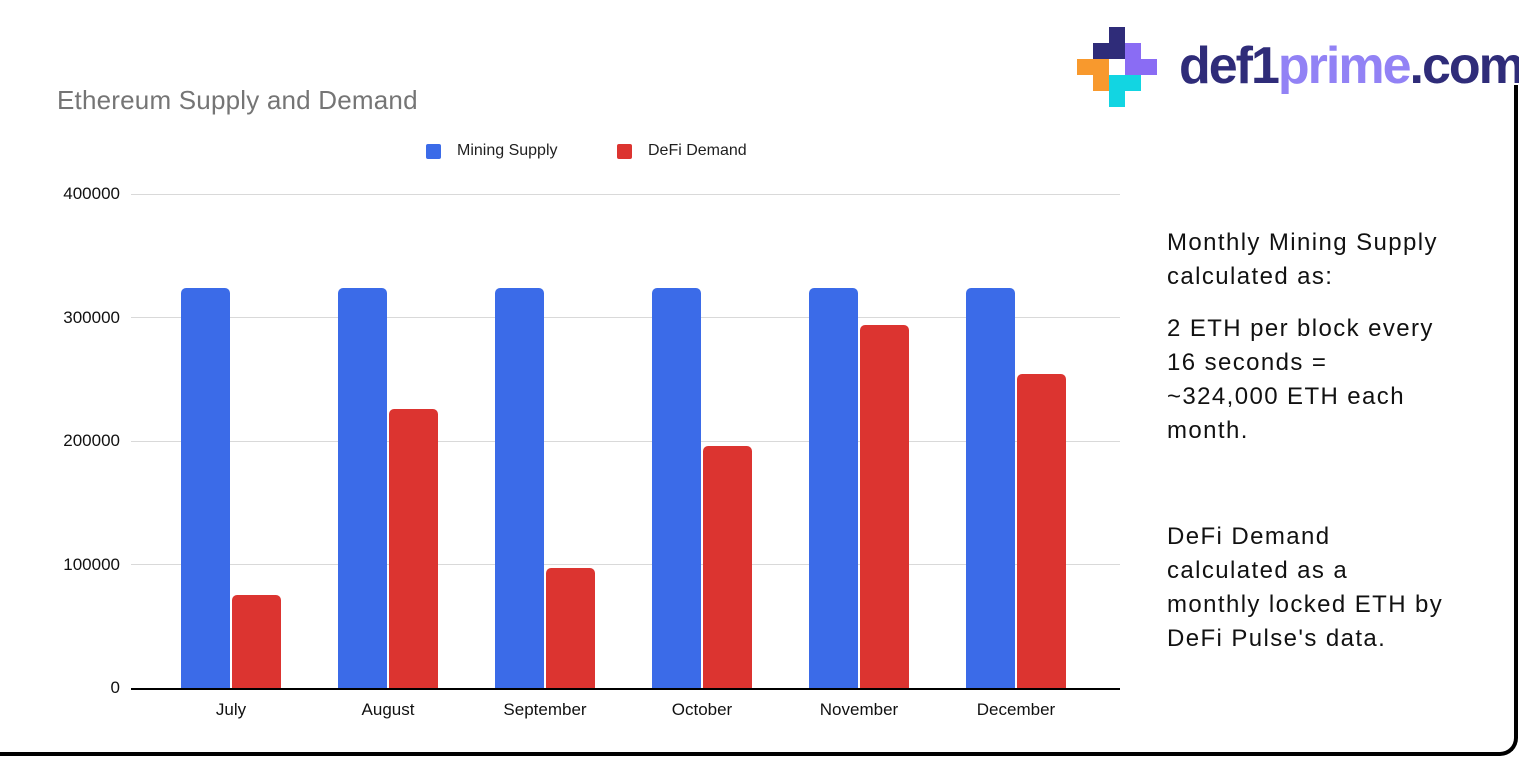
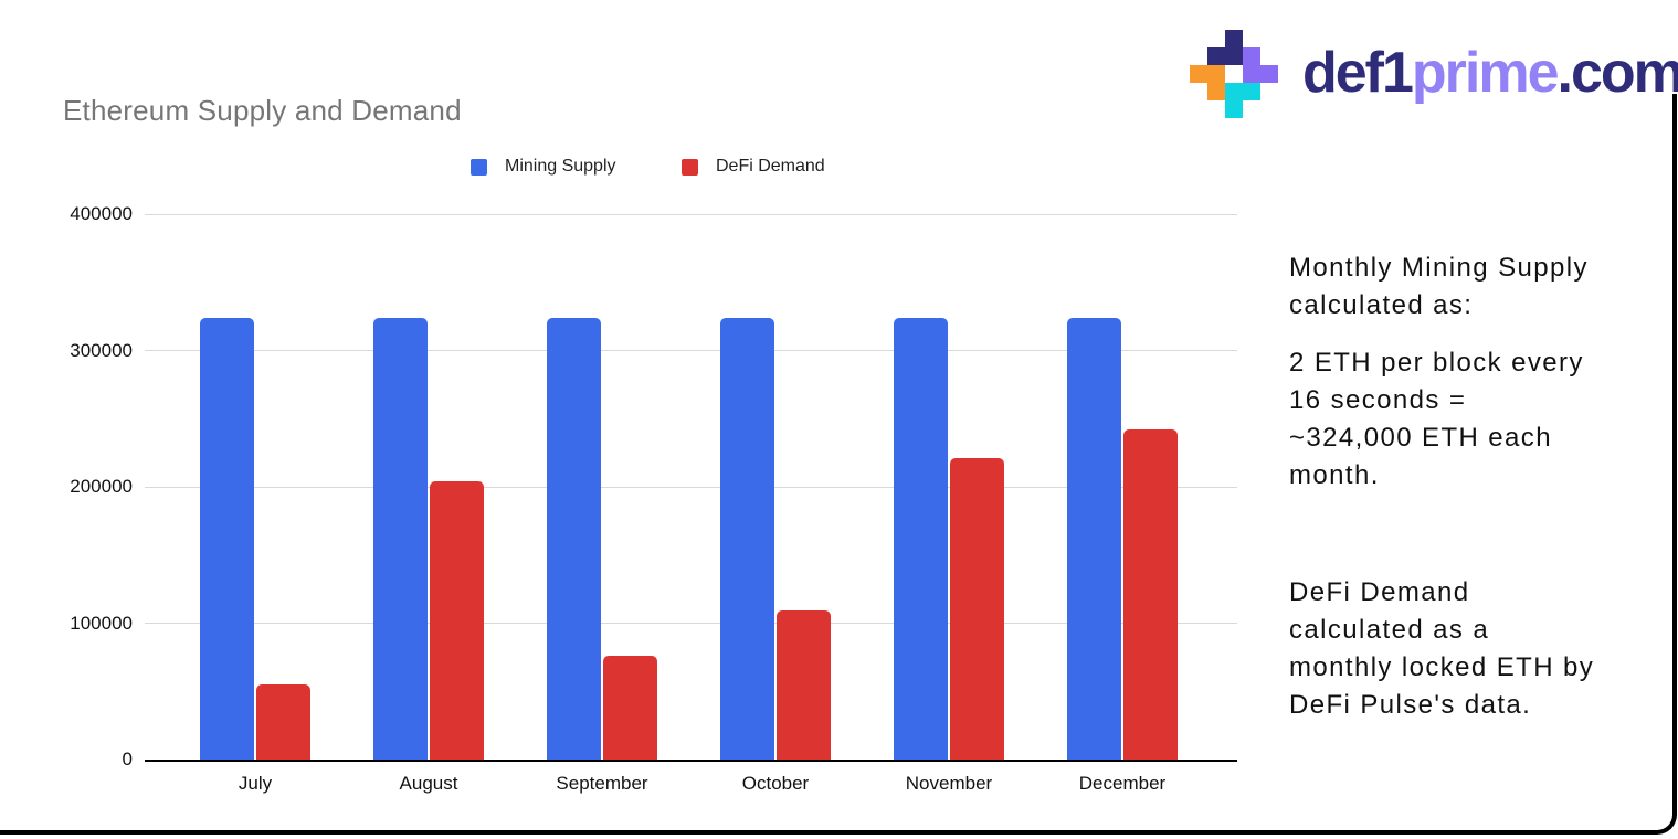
DeFi Demand/July: 75000 -> 55000
DeFi Demand/August: 226000 -> 204000
DeFi Demand/September: 97000 -> 76000
DeFi Demand/October: 196000 -> 109000
DeFi Demand/November: 294000 -> 221000
DeFi Demand/December: 254000 -> 242000
